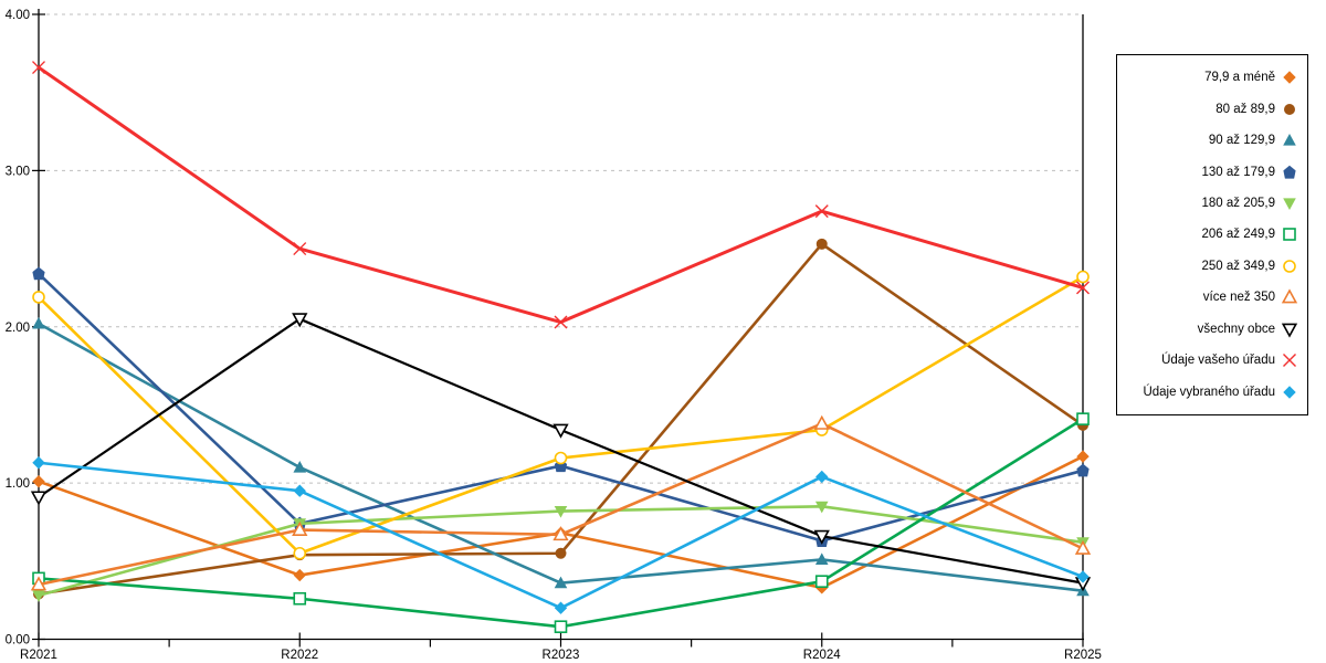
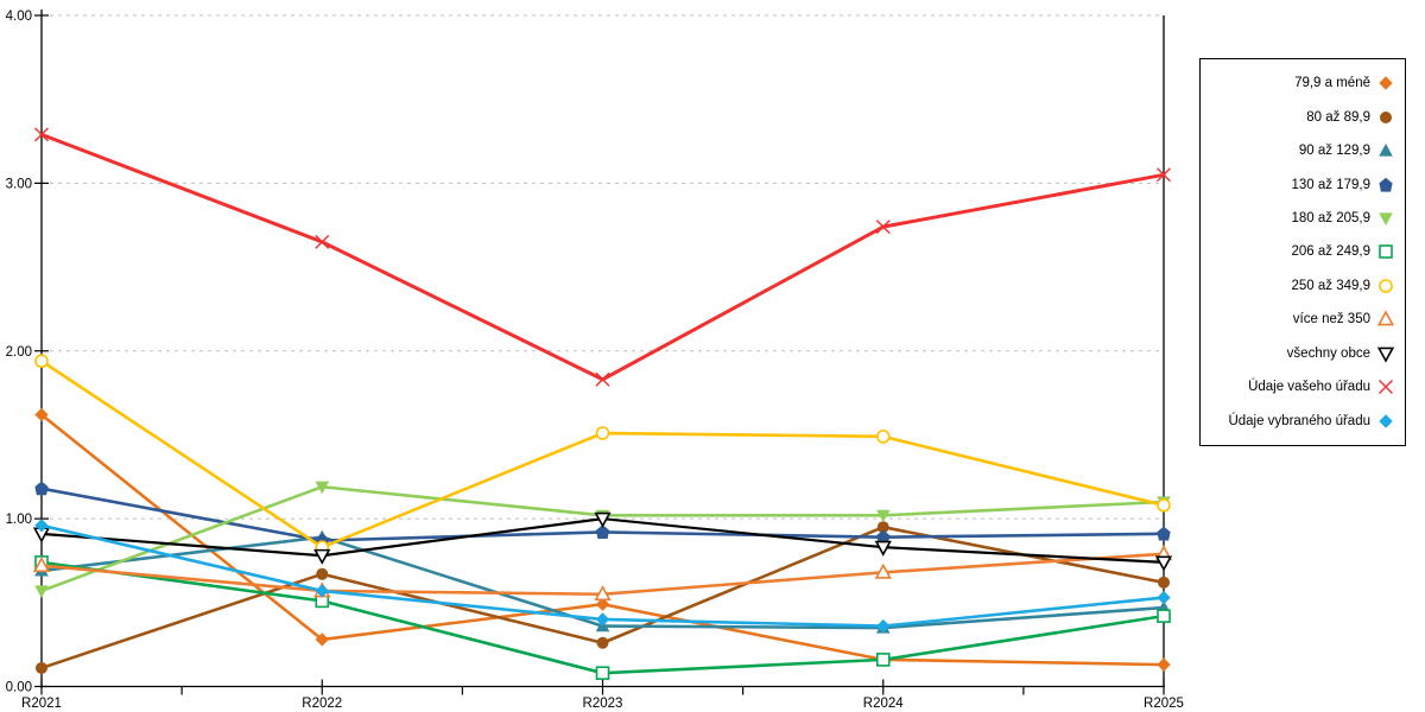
79,9 a méně/R2021: 1.01 -> 1.62
80 až 89,9/R2021: 0.29 -> 0.11
90 až 129,9/R2021: 2.02 -> 0.69
130 až 179,9/R2021: 2.34 -> 1.18
180 až 205,9/R2021: 0.28 -> 0.57
206 až 249,9/R2021: 0.39 -> 0.74
250 až 349,9/R2021: 2.19 -> 1.94
více než 350/R2021: 0.35 -> 0.72
Údaje vašeho úřadu/R2021: 3.66 -> 3.29
Údaje vybraného úřadu/R2021: 1.13 -> 0.96
79,9 a méně/R2022: 0.41 -> 0.28
80 až 89,9/R2022: 0.54 -> 0.67
90 až 129,9/R2022: 1.10 -> 0.89
130 až 179,9/R2022: 0.74 -> 0.87
180 až 205,9/R2022: 0.74 -> 1.19
206 až 249,9/R2022: 0.26 -> 0.51
250 až 349,9/R2022: 0.55 -> 0.83
více než 350/R2022: 0.70 -> 0.57
všechny obce/R2022: 2.05 -> 0.78
Údaje vašeho úřadu/R2022: 2.50 -> 2.65
Údaje vybraného úřadu/R2022: 0.95 -> 0.57
79,9 a méně/R2023: 0.68 -> 0.49
80 až 89,9/R2023: 0.55 -> 0.26
130 až 179,9/R2023: 1.11 -> 0.92
180 až 205,9/R2023: 0.82 -> 1.02
250 až 349,9/R2023: 1.16 -> 1.51
více než 350/R2023: 0.67 -> 0.55
všechny obce/R2023: 1.34 -> 1.00
Údaje vašeho úřadu/R2023: 2.03 -> 1.83
Údaje vybraného úřadu/R2023: 0.20 -> 0.40
79,9 a méně/R2024: 0.33 -> 0.16
80 až 89,9/R2024: 2.53 -> 0.95
90 až 129,9/R2024: 0.51 -> 0.35
130 až 179,9/R2024: 0.63 -> 0.89
180 až 205,9/R2024: 0.85 -> 1.02
206 až 249,9/R2024: 0.37 -> 0.16
250 až 349,9/R2024: 1.34 -> 1.49
více než 350/R2024: 1.38 -> 0.68
všechny obce/R2024: 0.66 -> 0.83
Údaje vybraného úřadu/R2024: 1.04 -> 0.36
79,9 a méně/R2025: 1.17 -> 0.13
80 až 89,9/R2025: 1.37 -> 0.62
90 až 129,9/R2025: 0.31 -> 0.47
130 až 179,9/R2025: 1.08 -> 0.91
180 až 205,9/R2025: 0.62 -> 1.10
206 až 249,9/R2025: 1.41 -> 0.42
250 až 349,9/R2025: 2.32 -> 1.08
více než 350/R2025: 0.58 -> 0.79
všechny obce/R2025: 0.36 -> 0.74
Údaje vašeho úřadu/R2025: 2.25 -> 3.05
Údaje vybraného úřadu/R2025: 0.40 -> 0.53
